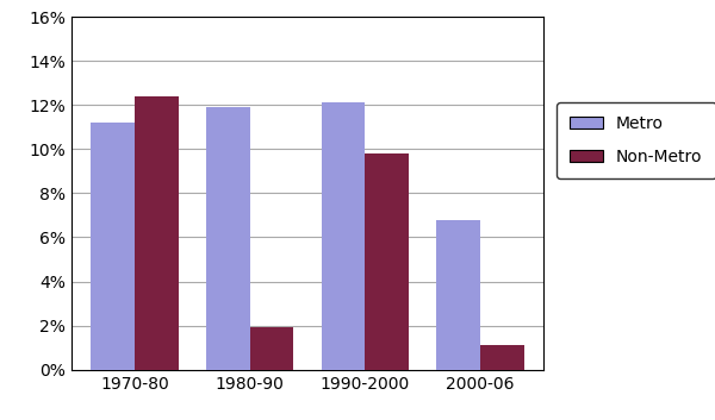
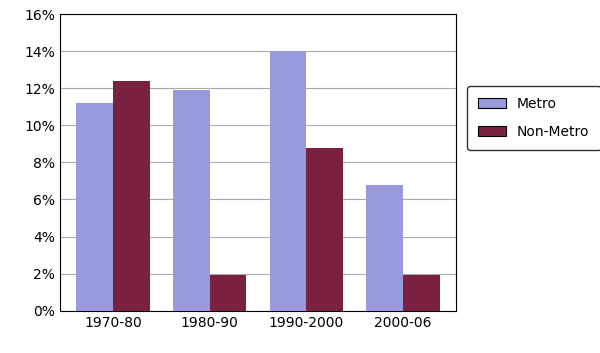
Metro/1990-2000: 12.1% -> 14.0%
Non-Metro/1990-2000: 9.8% -> 8.8%
Non-Metro/2000-06: 1.1% -> 1.9%
